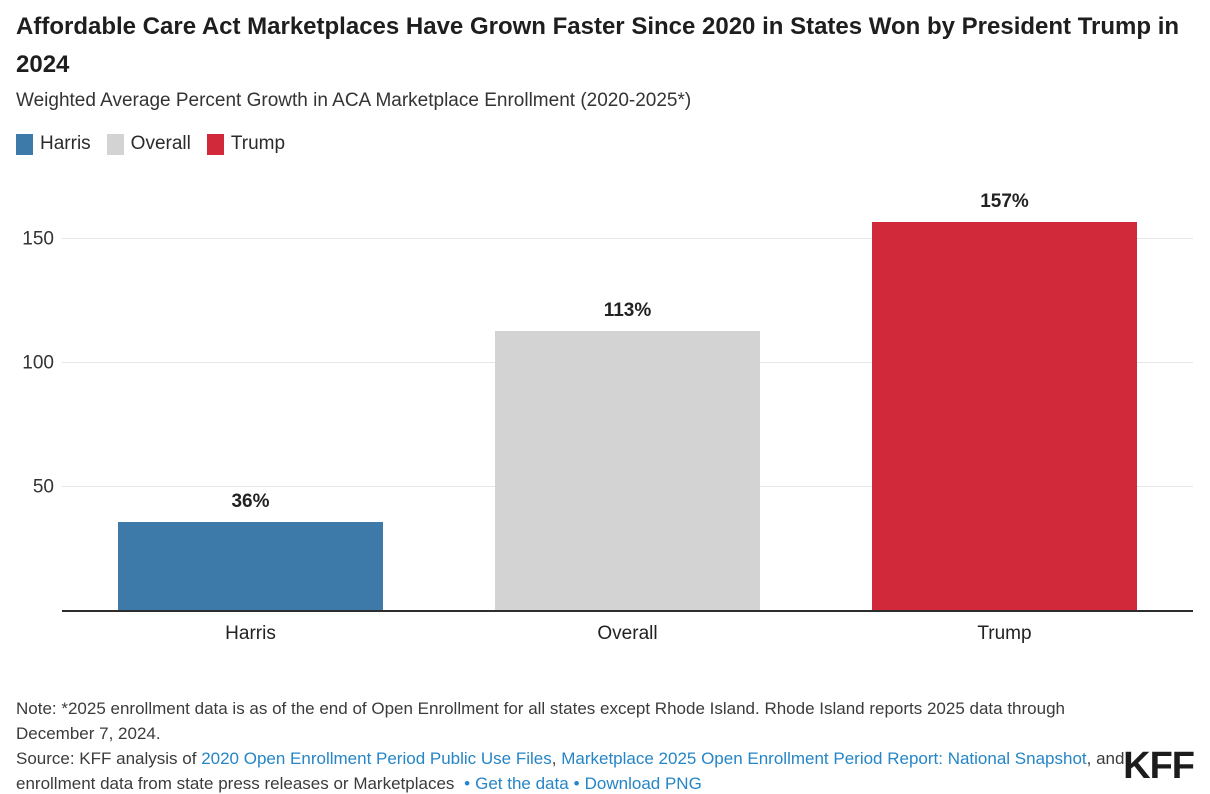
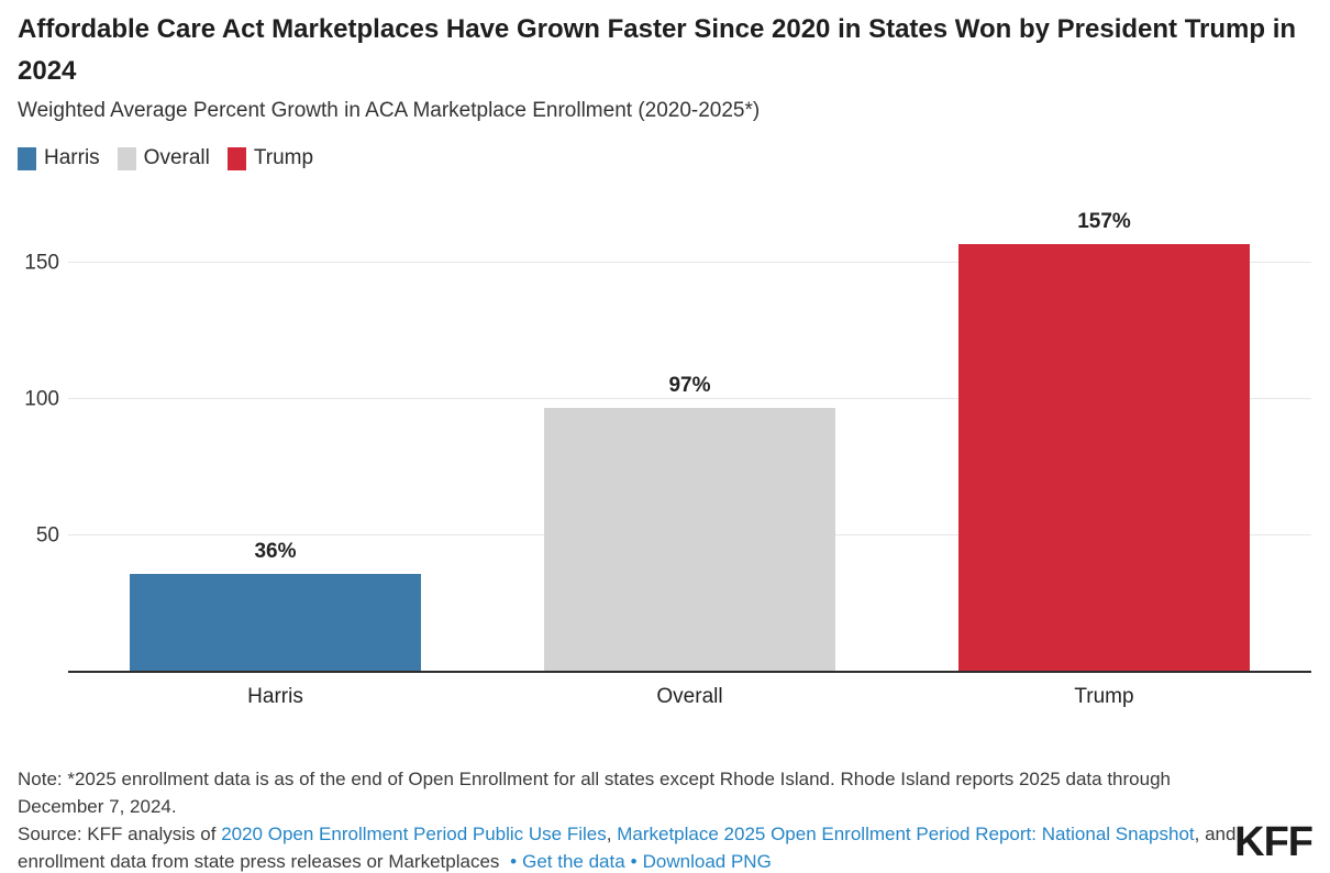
Overall: 113% -> 97%
